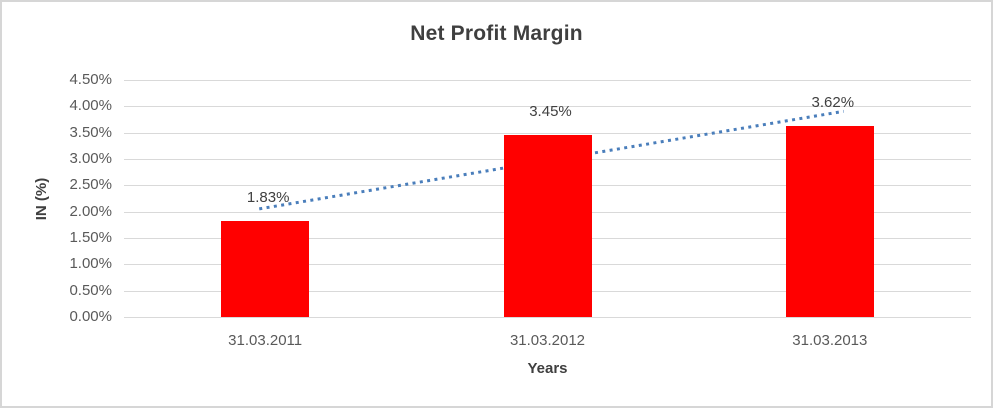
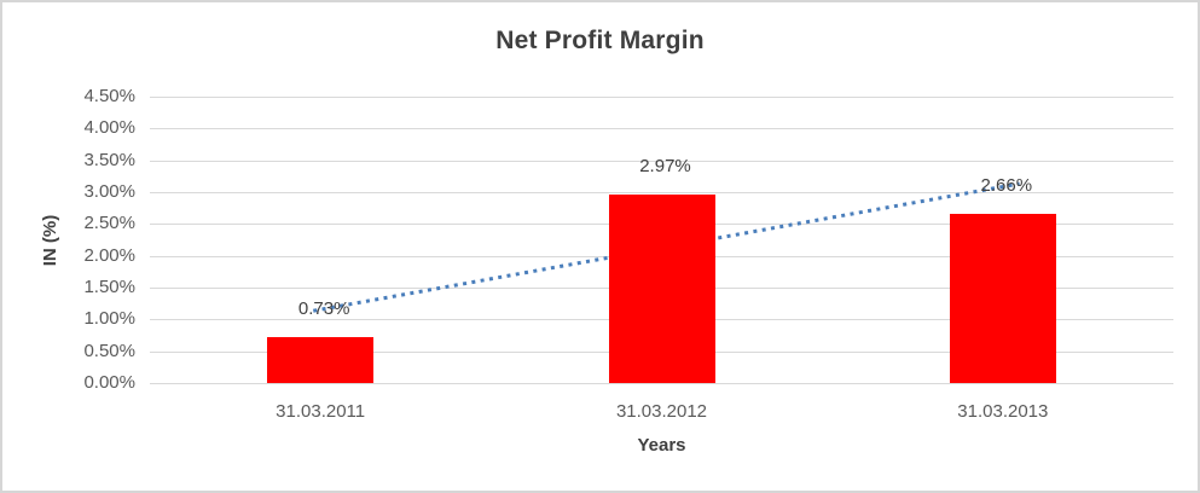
31.03.2011: 1.83% -> 0.73%
31.03.2012: 3.45% -> 2.97%
31.03.2013: 3.62% -> 2.66%
